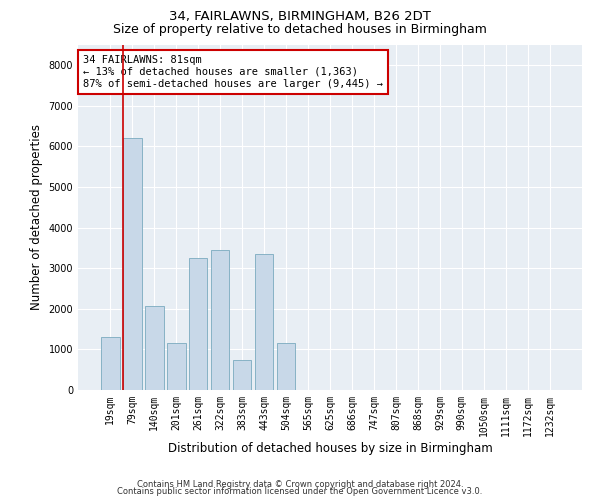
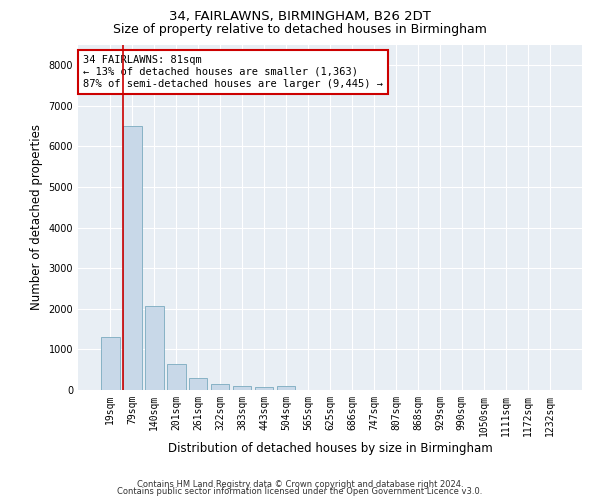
79sqm: 6200 -> 6500
201sqm: 1150 -> 640
261sqm: 3250 -> 290
322sqm: 3450 -> 160
383sqm: 750 -> 110
443sqm: 3350 -> 80
504sqm: 1150 -> 110
